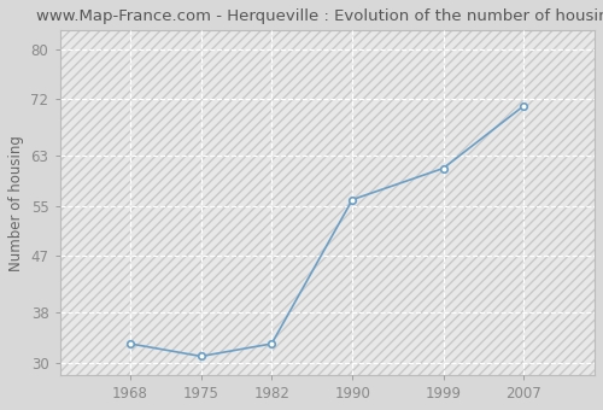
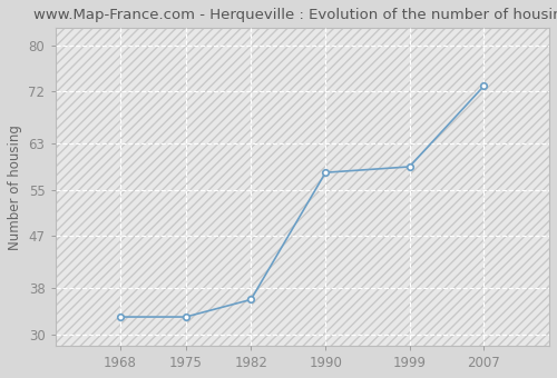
1975: 31 -> 33
1982: 33 -> 36
1990: 56 -> 58
1999: 61 -> 59
2007: 71 -> 73
